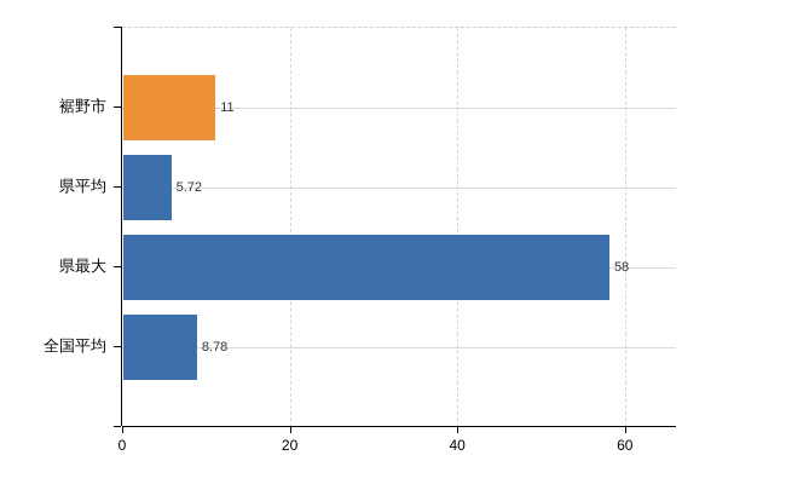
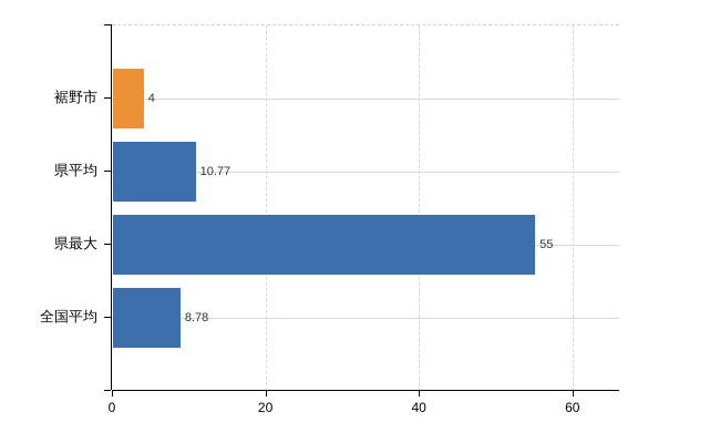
裾野市: 11 -> 4
県平均: 5.72 -> 10.77
県最大: 58 -> 55
